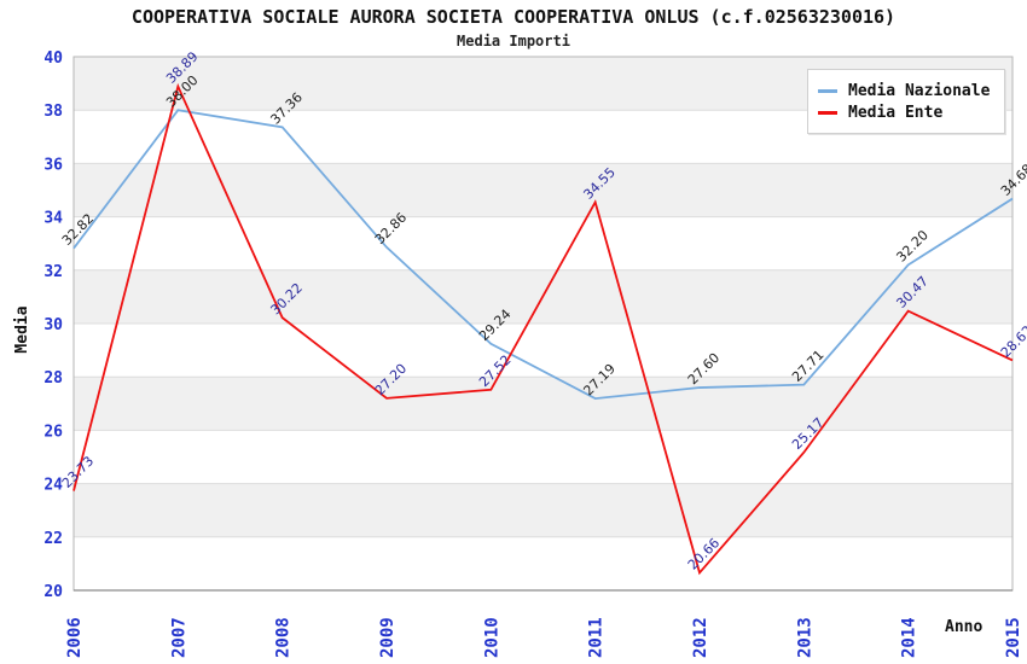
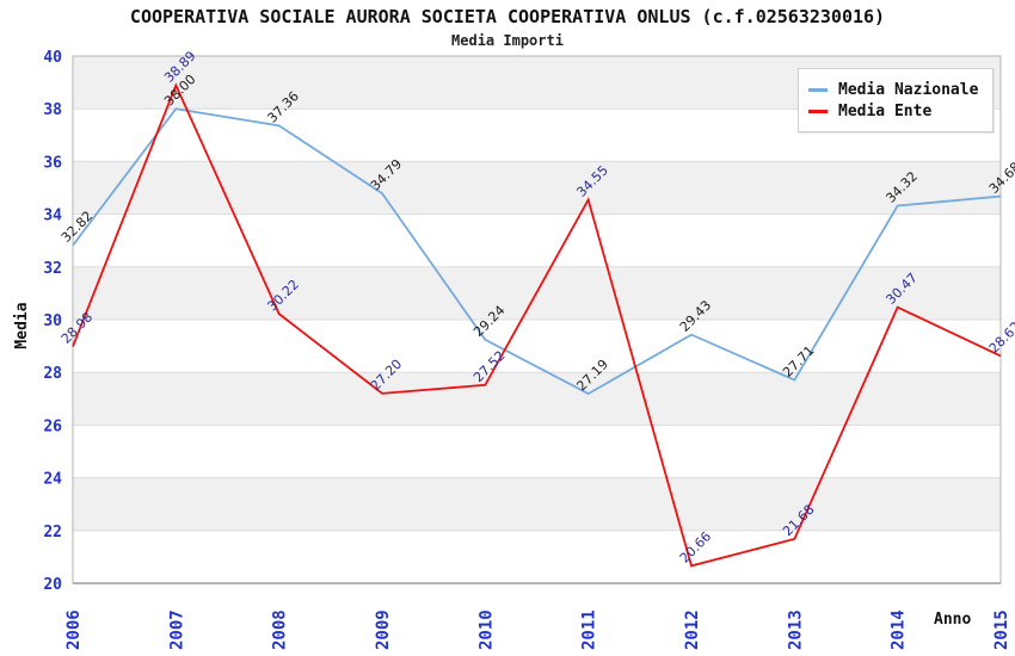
Media Ente/2006: 23.73 -> 28.98
Media Nazionale/2009: 32.86 -> 34.79
Media Nazionale/2012: 27.60 -> 29.43
Media Ente/2013: 25.17 -> 21.68
Media Nazionale/2014: 32.20 -> 34.32
